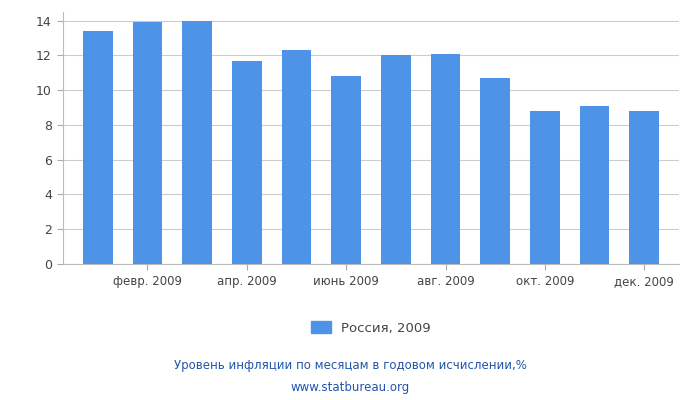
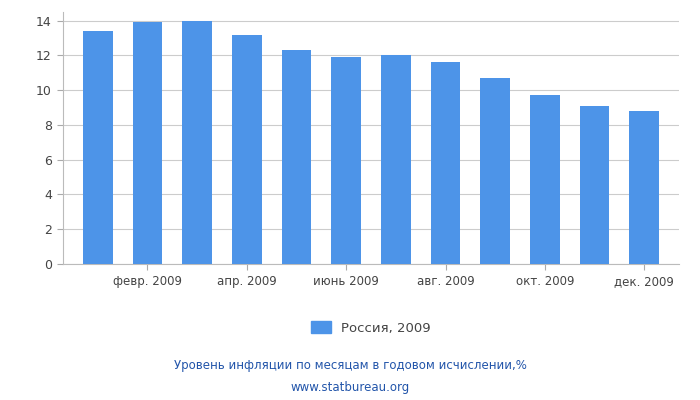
апр. 2009: 11.7 -> 13.2
июнь 2009: 10.8 -> 11.9
авг. 2009: 12.1 -> 11.6
окт. 2009: 8.8 -> 9.7
